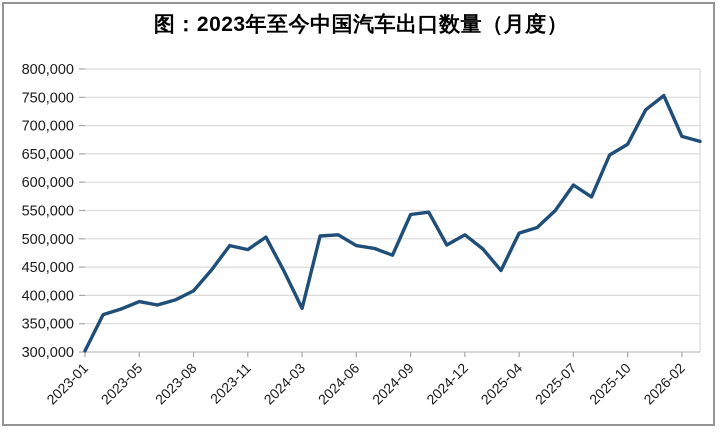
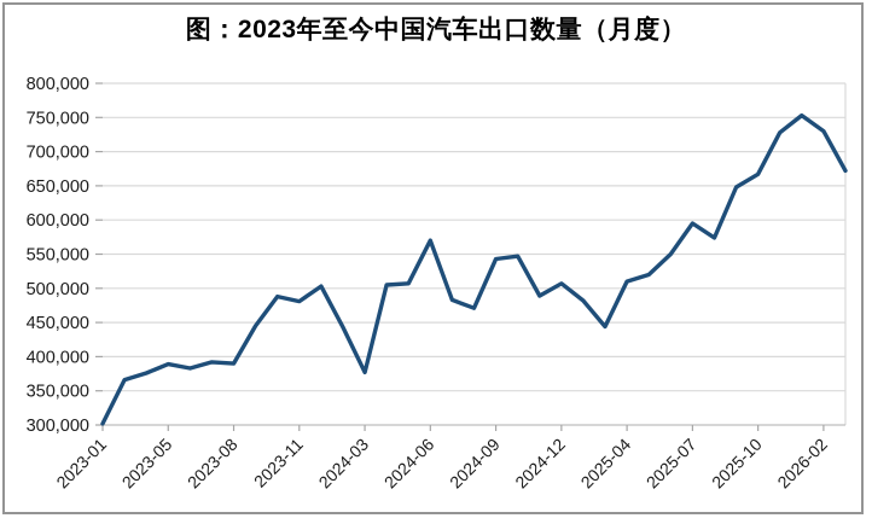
2023-08: 410000 -> 390000
2024-06: 490000 -> 570000
2026-02: 680000 -> 730000
